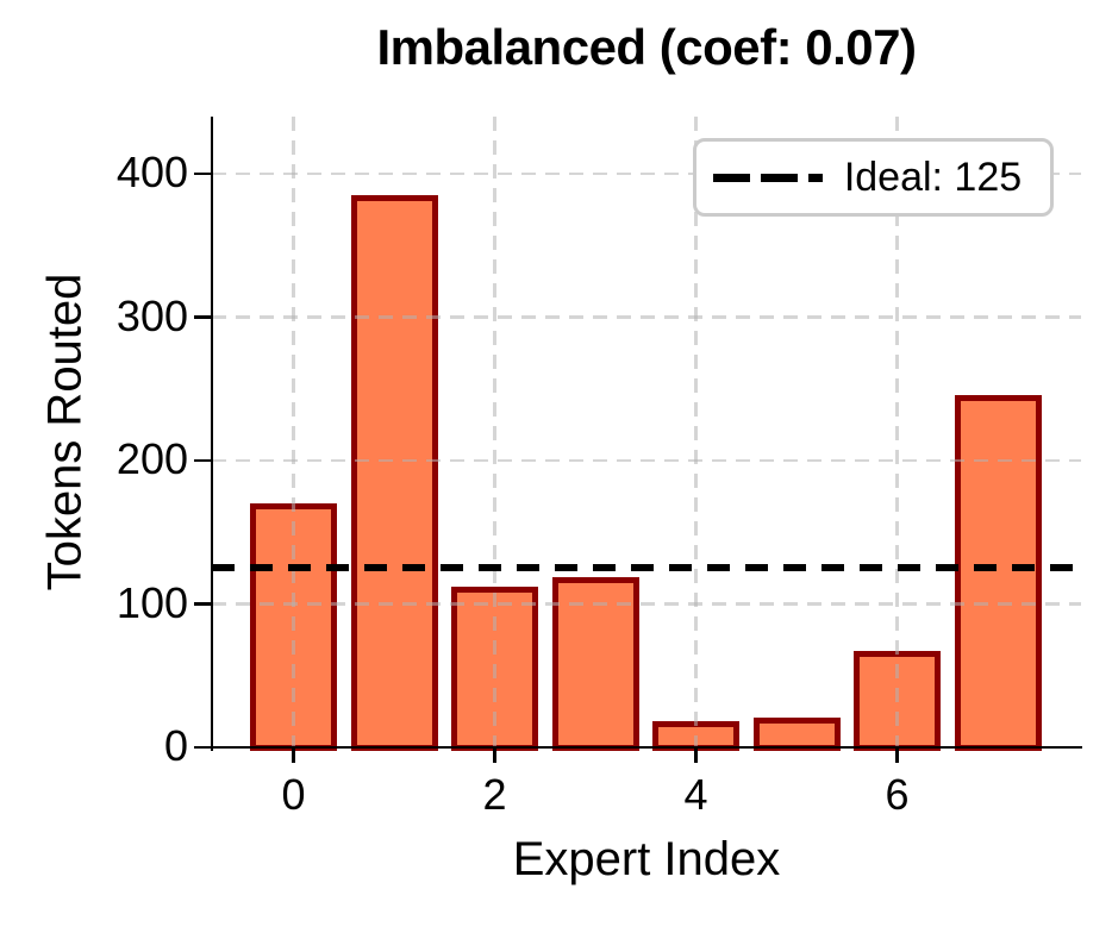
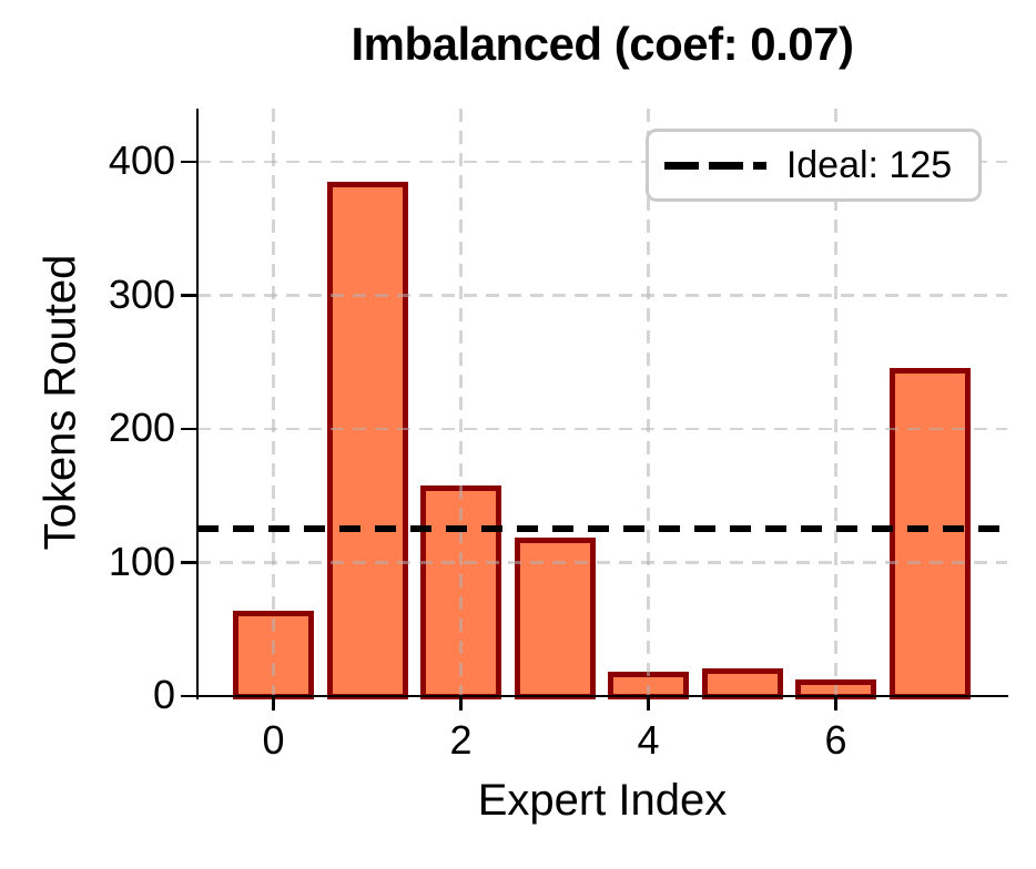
0: 168 -> 62
2: 110 -> 156
6: 65 -> 10
